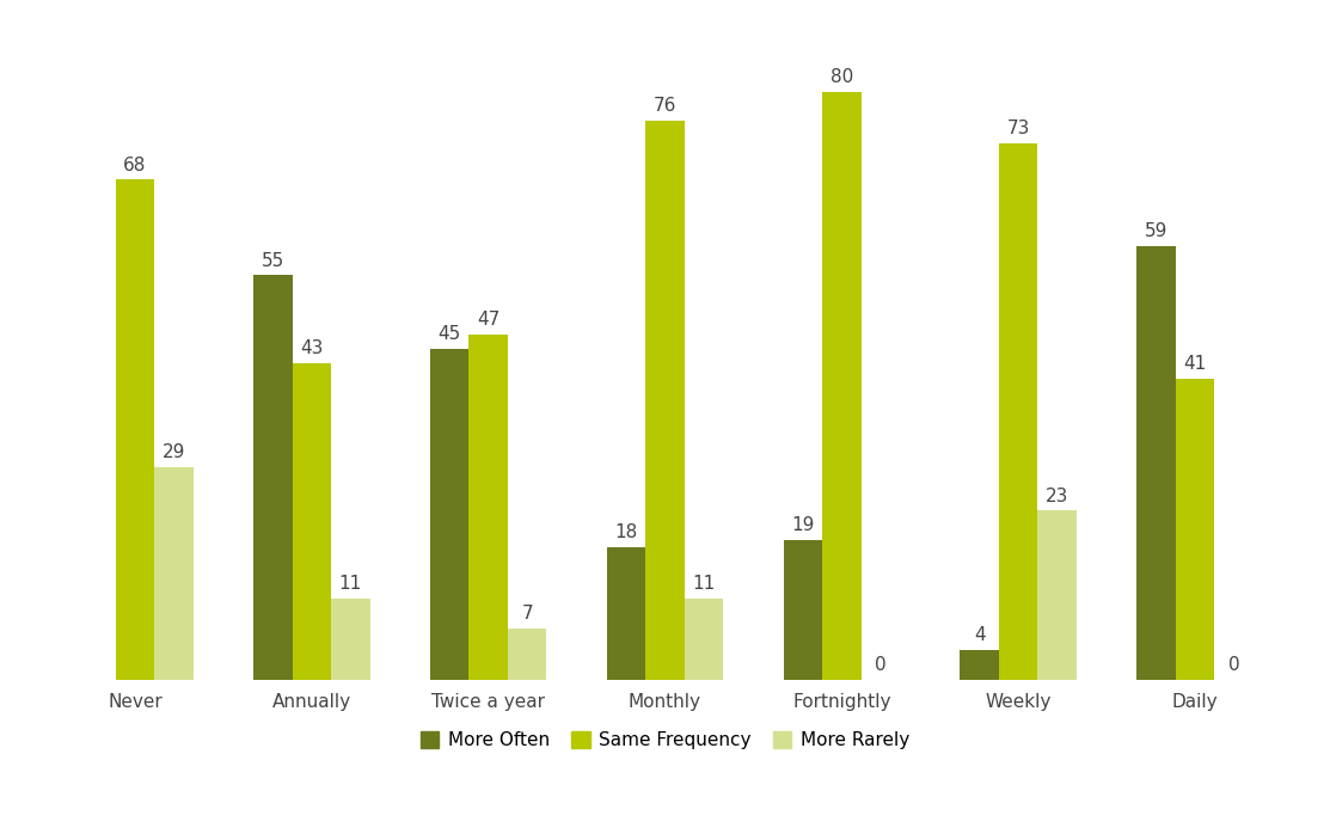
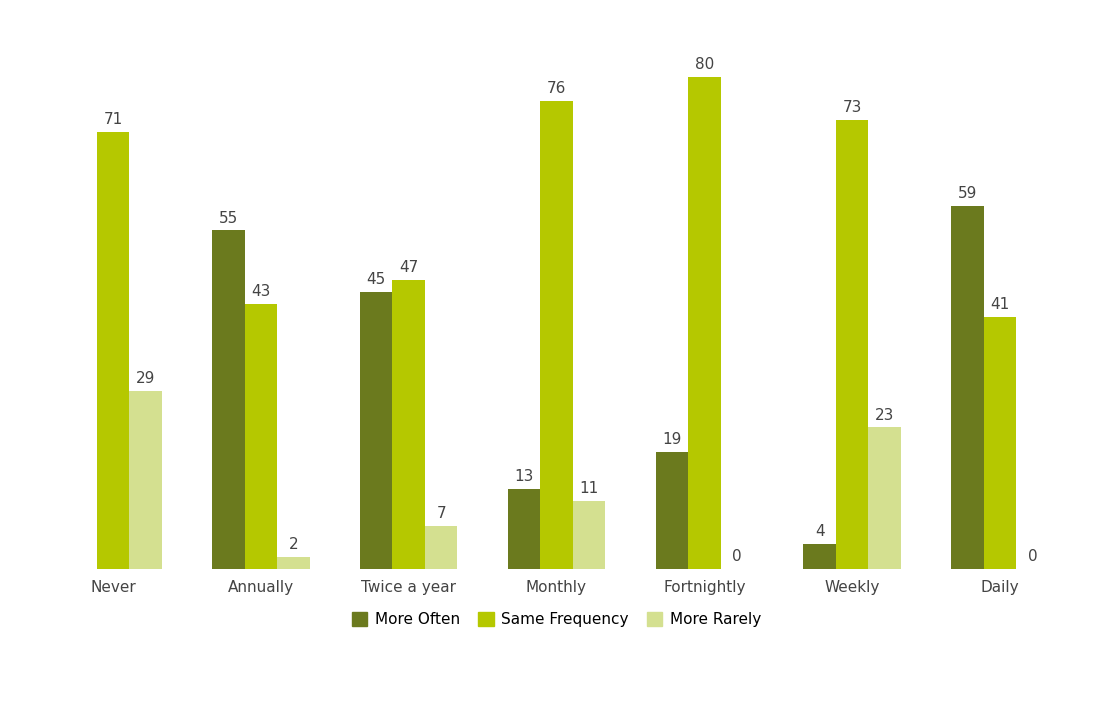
Same Frequency/Never: 68 -> 71
More Rarely/Annually: 11 -> 2
More Often/Monthly: 18 -> 13
